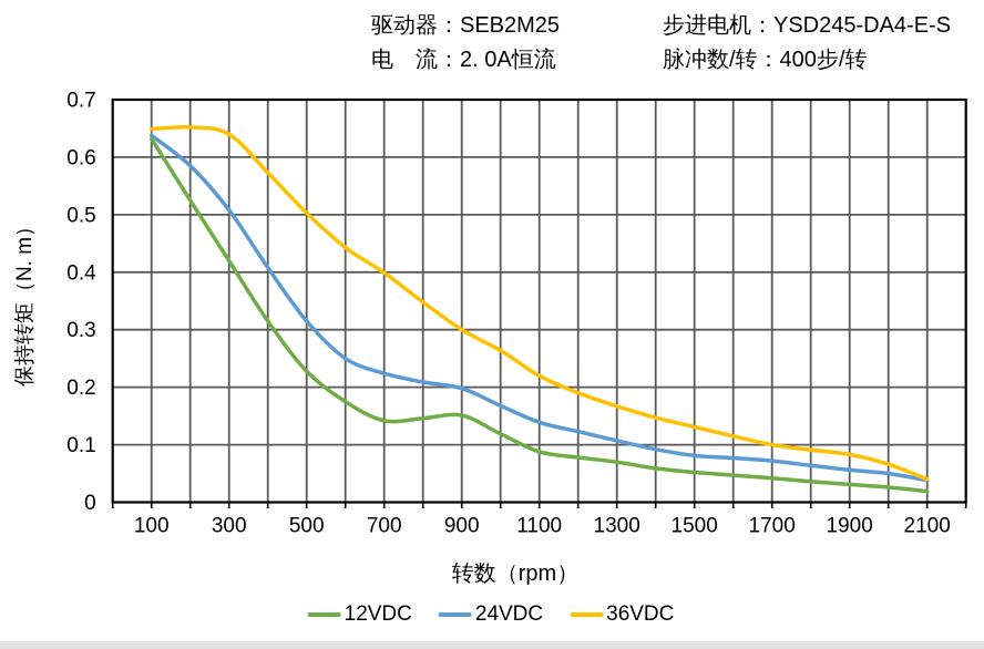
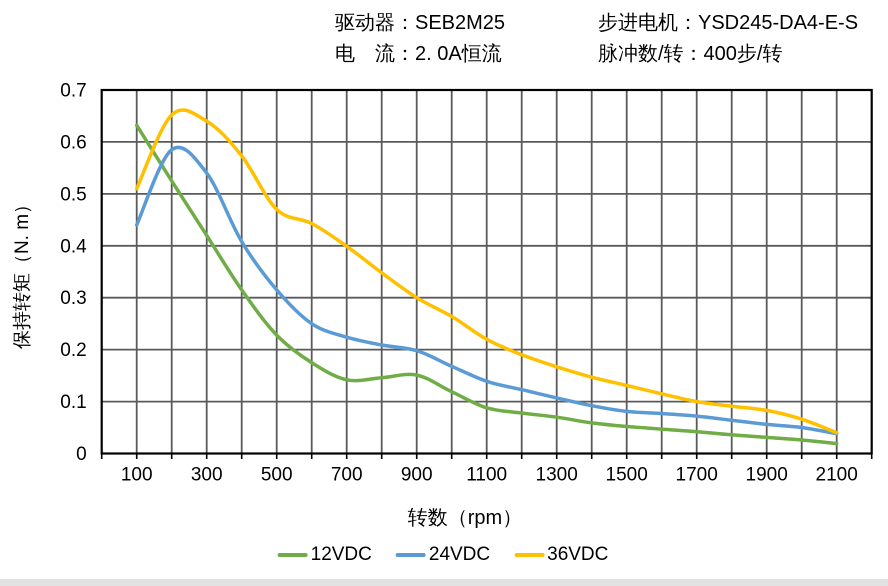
24VDC/100: 0.64 -> 0.44
36VDC/100: 0.65 -> 0.51
24VDC/300: 0.51 -> 0.54
36VDC/500: 0.50 -> 0.47
